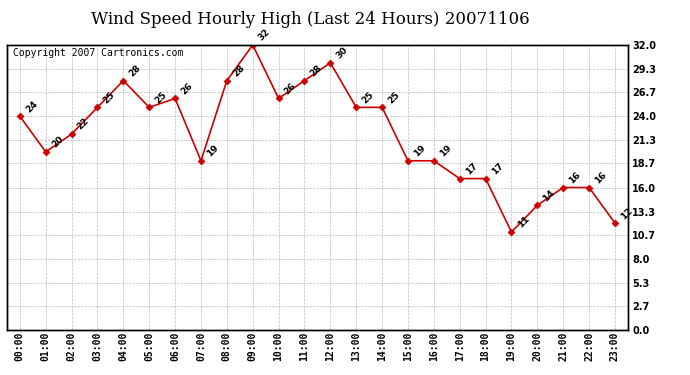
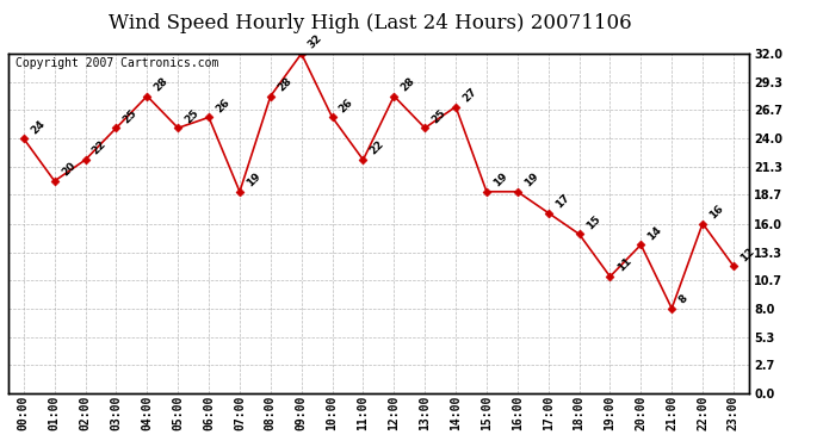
11:00: 28 -> 22
12:00: 30 -> 28
14:00: 25 -> 27
18:00: 17 -> 15
21:00: 16 -> 8
